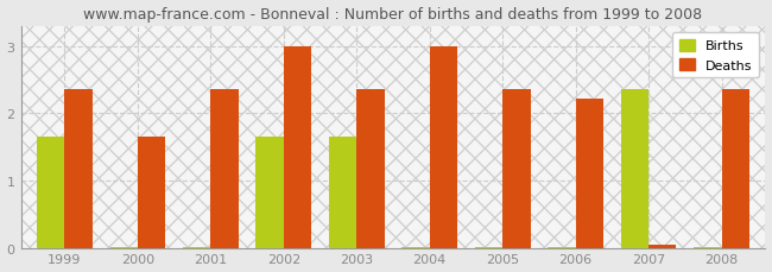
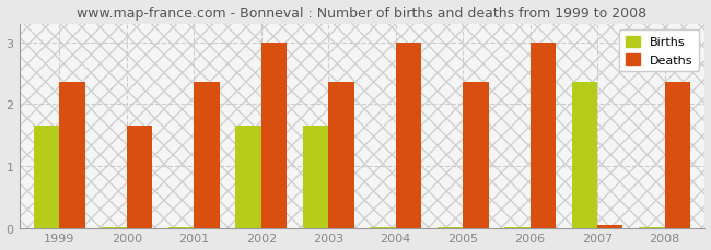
Deaths/2006: 2.22 -> 3.00
